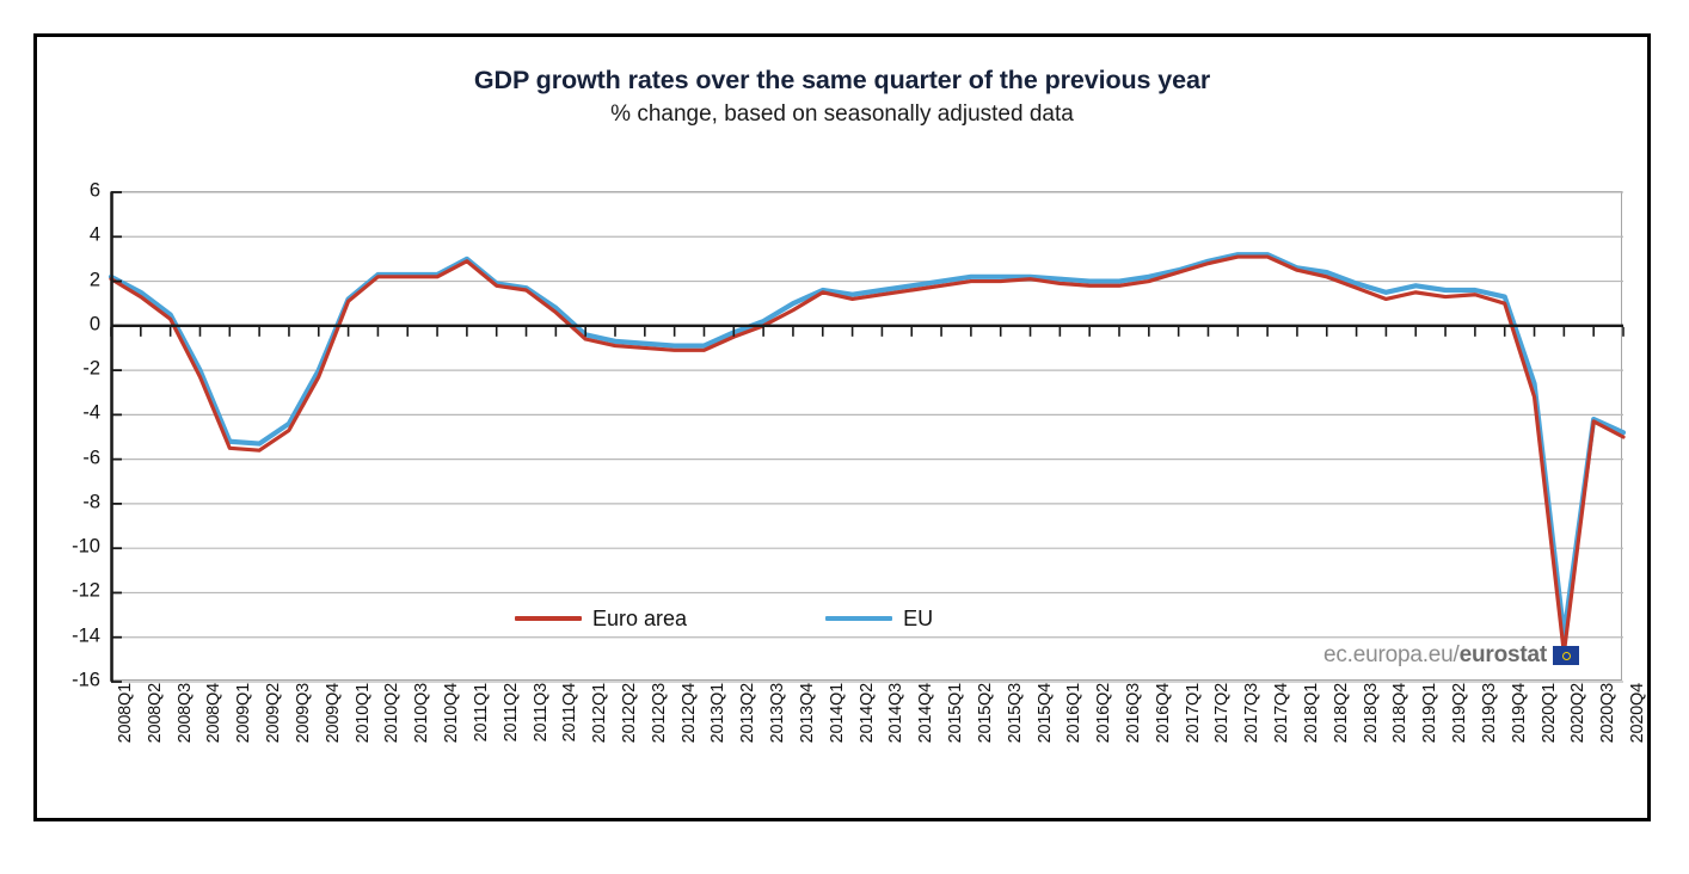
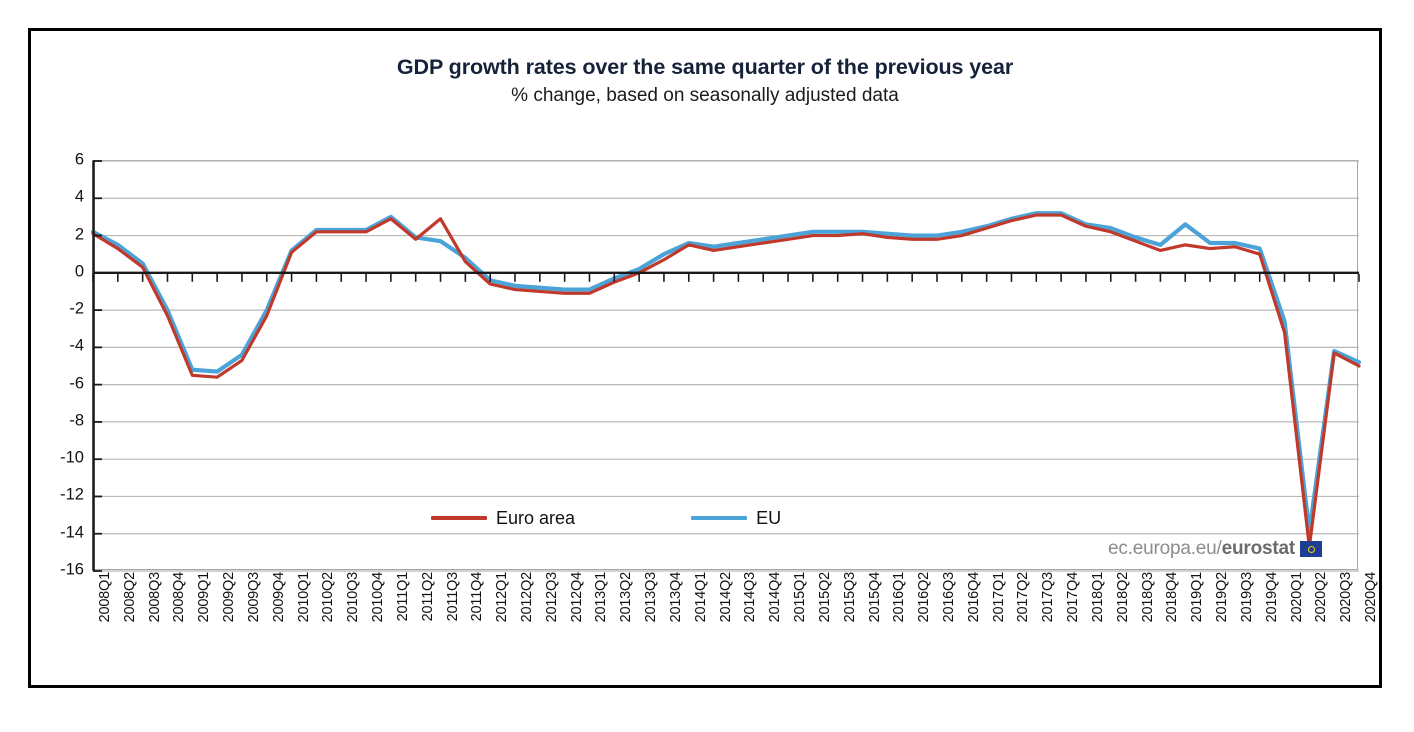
Euro area/2011Q3: 1.6 -> 2.9
EU/2019Q1: 1.8 -> 2.6
